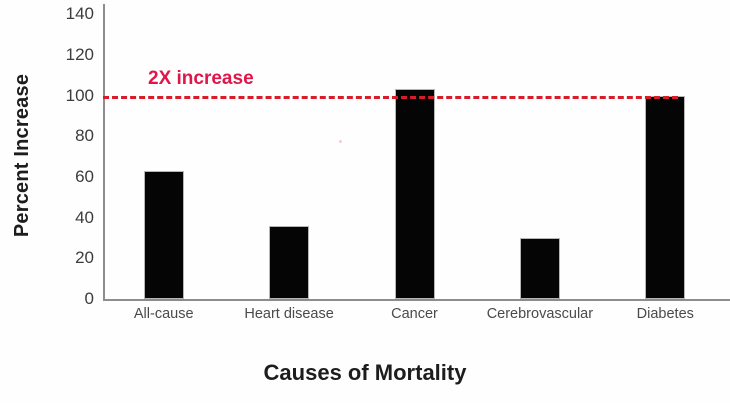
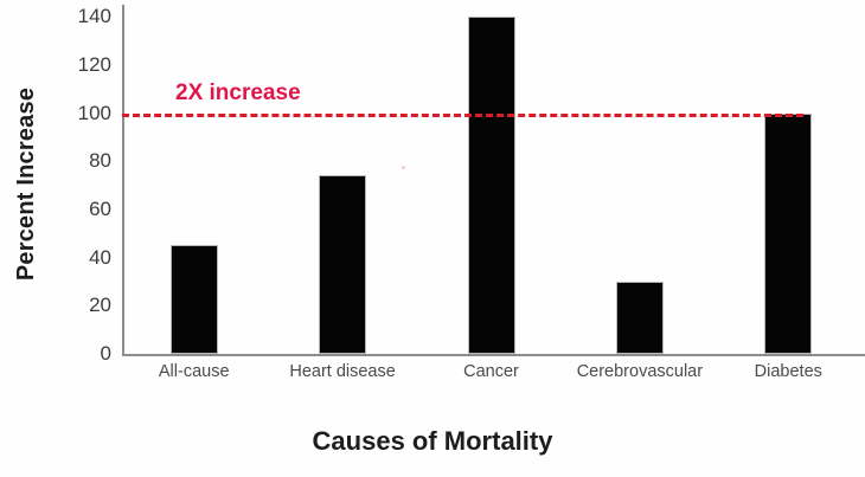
All-cause: 63 -> 45
Heart disease: 36 -> 74
Cancer: 103 -> 140
